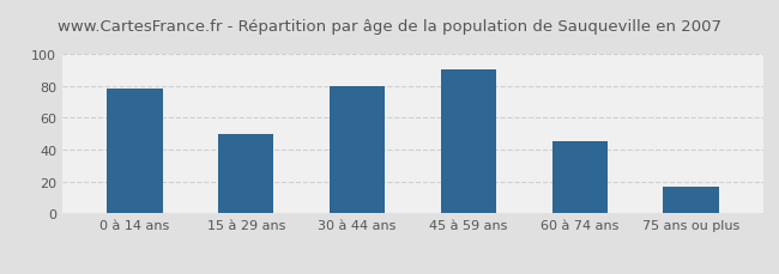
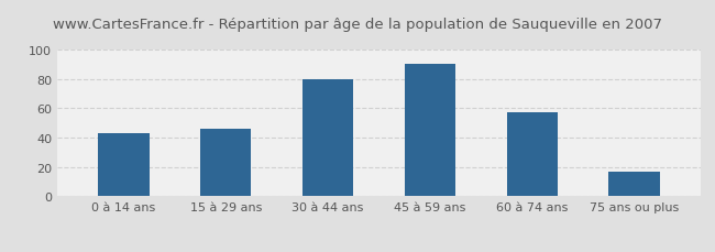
0 à 14 ans: 78 -> 43
15 à 29 ans: 50 -> 46
60 à 74 ans: 45 -> 57
